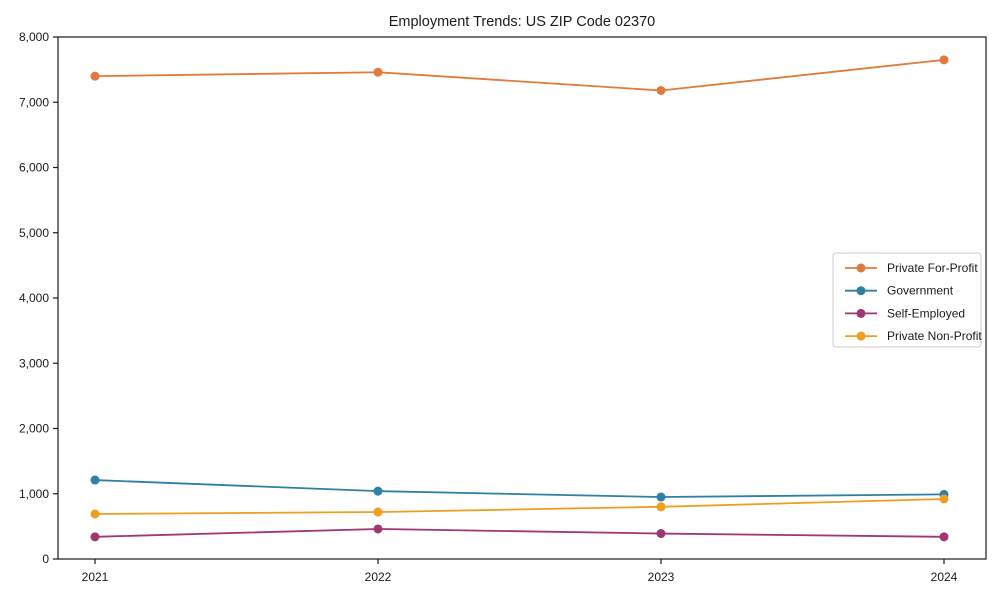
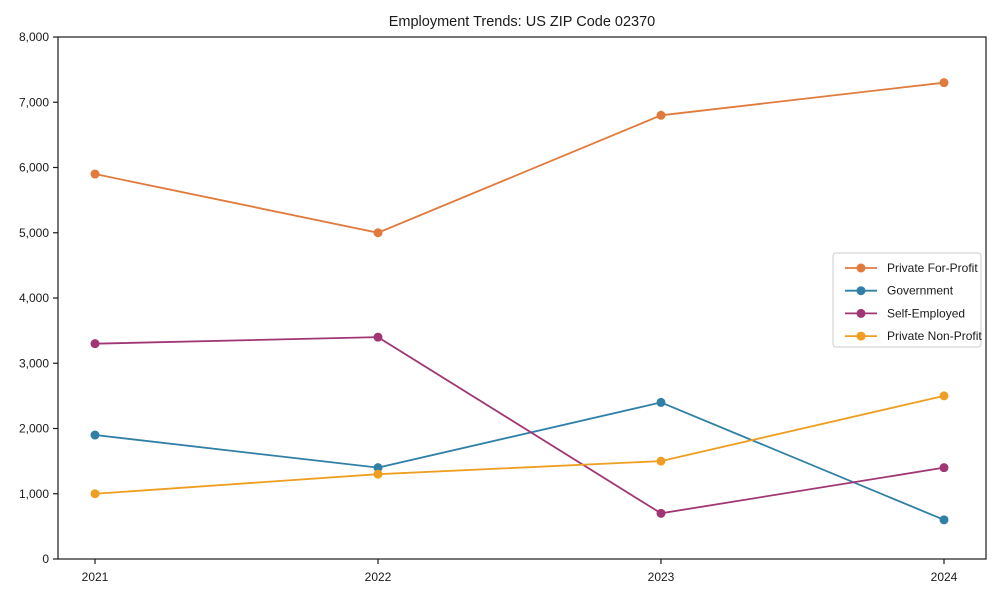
Private For-Profit/2021: 7400 -> 5900
Government/2021: 1200 -> 1900
Self-Employed/2021: 300 -> 3300
Private Non-Profit/2021: 700 -> 1000
Private For-Profit/2022: 7500 -> 5000
Government/2022: 1000 -> 1400
Self-Employed/2022: 500 -> 3400
Private Non-Profit/2022: 700 -> 1300
Private For-Profit/2023: 7200 -> 6800
Government/2023: 1000 -> 2400
Self-Employed/2023: 400 -> 700
Private Non-Profit/2023: 800 -> 1500
Private For-Profit/2024: 7600 -> 7300
Government/2024: 1000 -> 600
Self-Employed/2024: 300 -> 1400
Private Non-Profit/2024: 900 -> 2500
